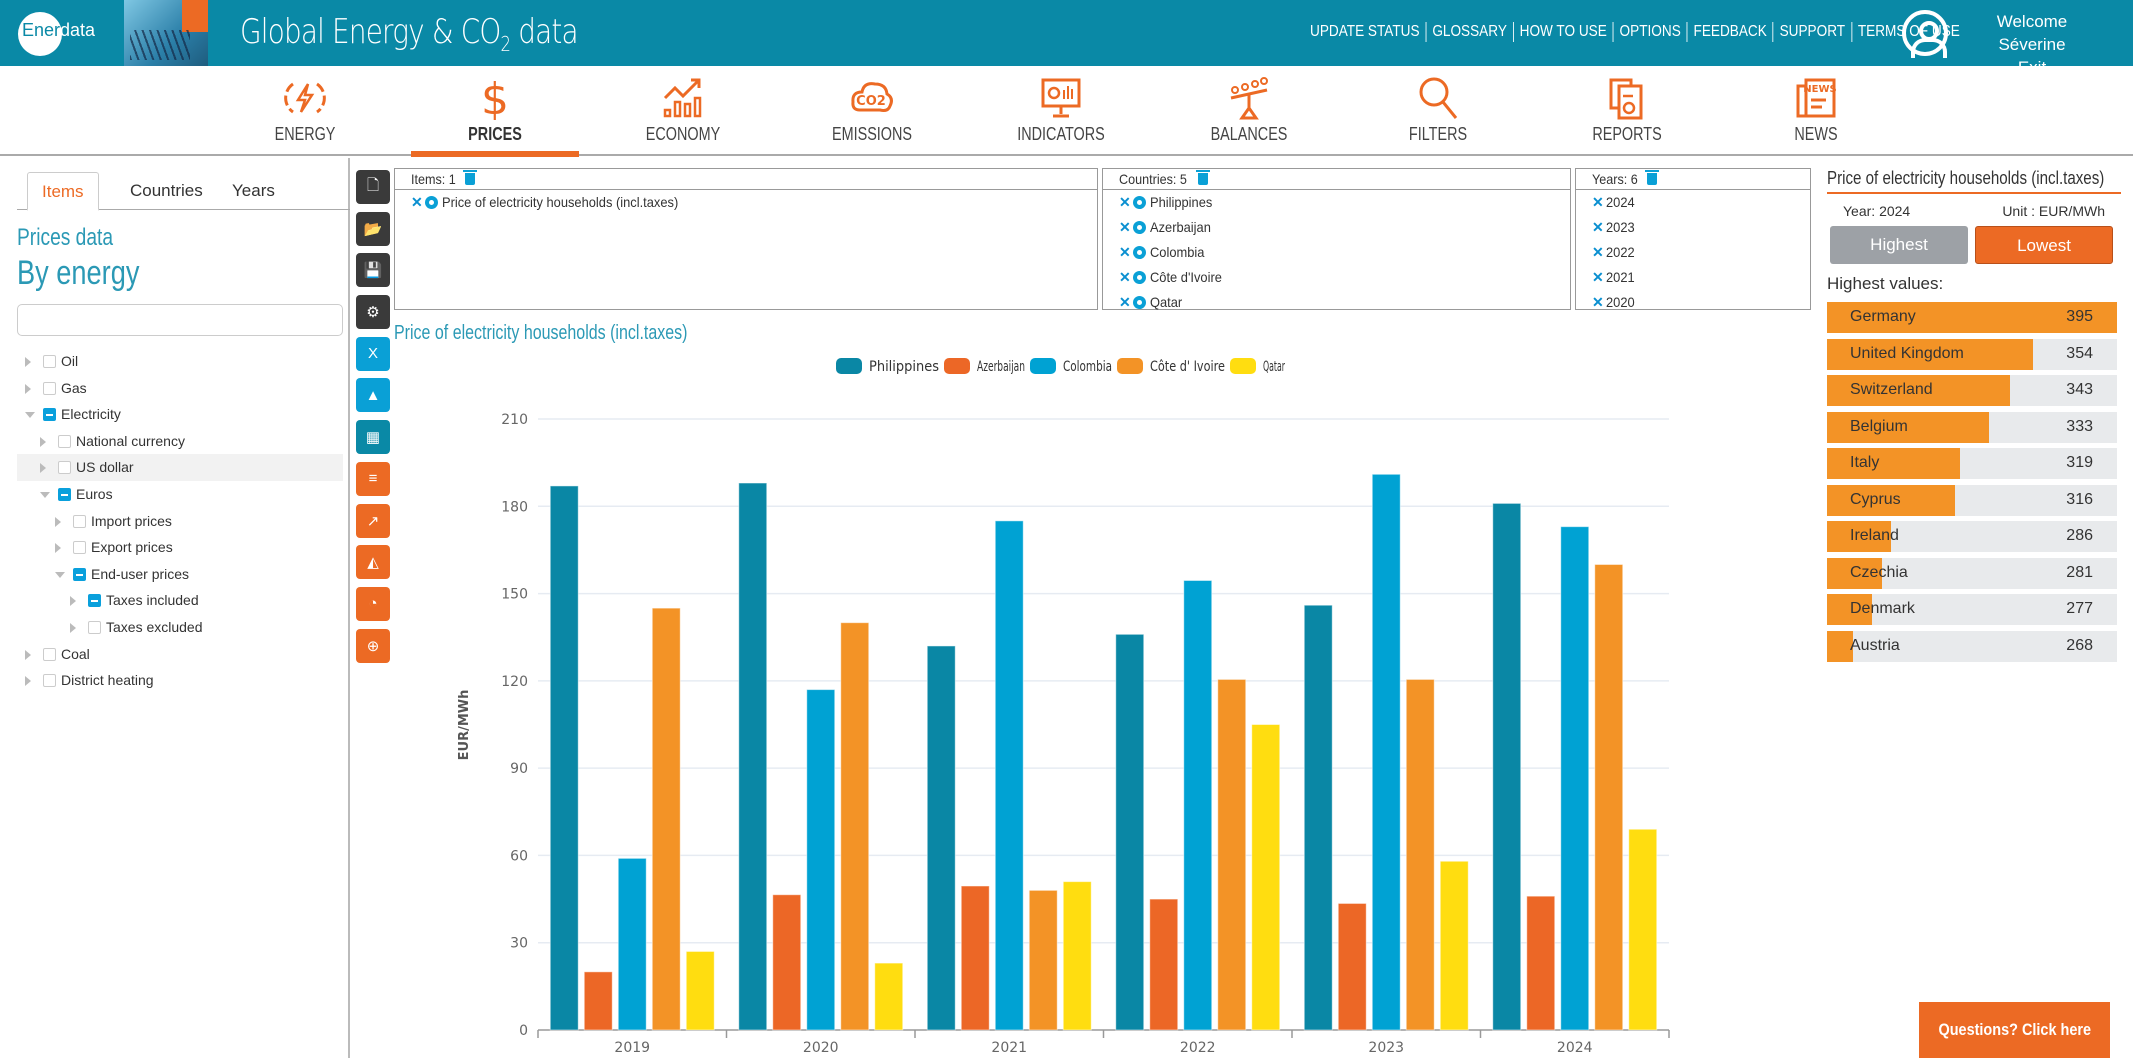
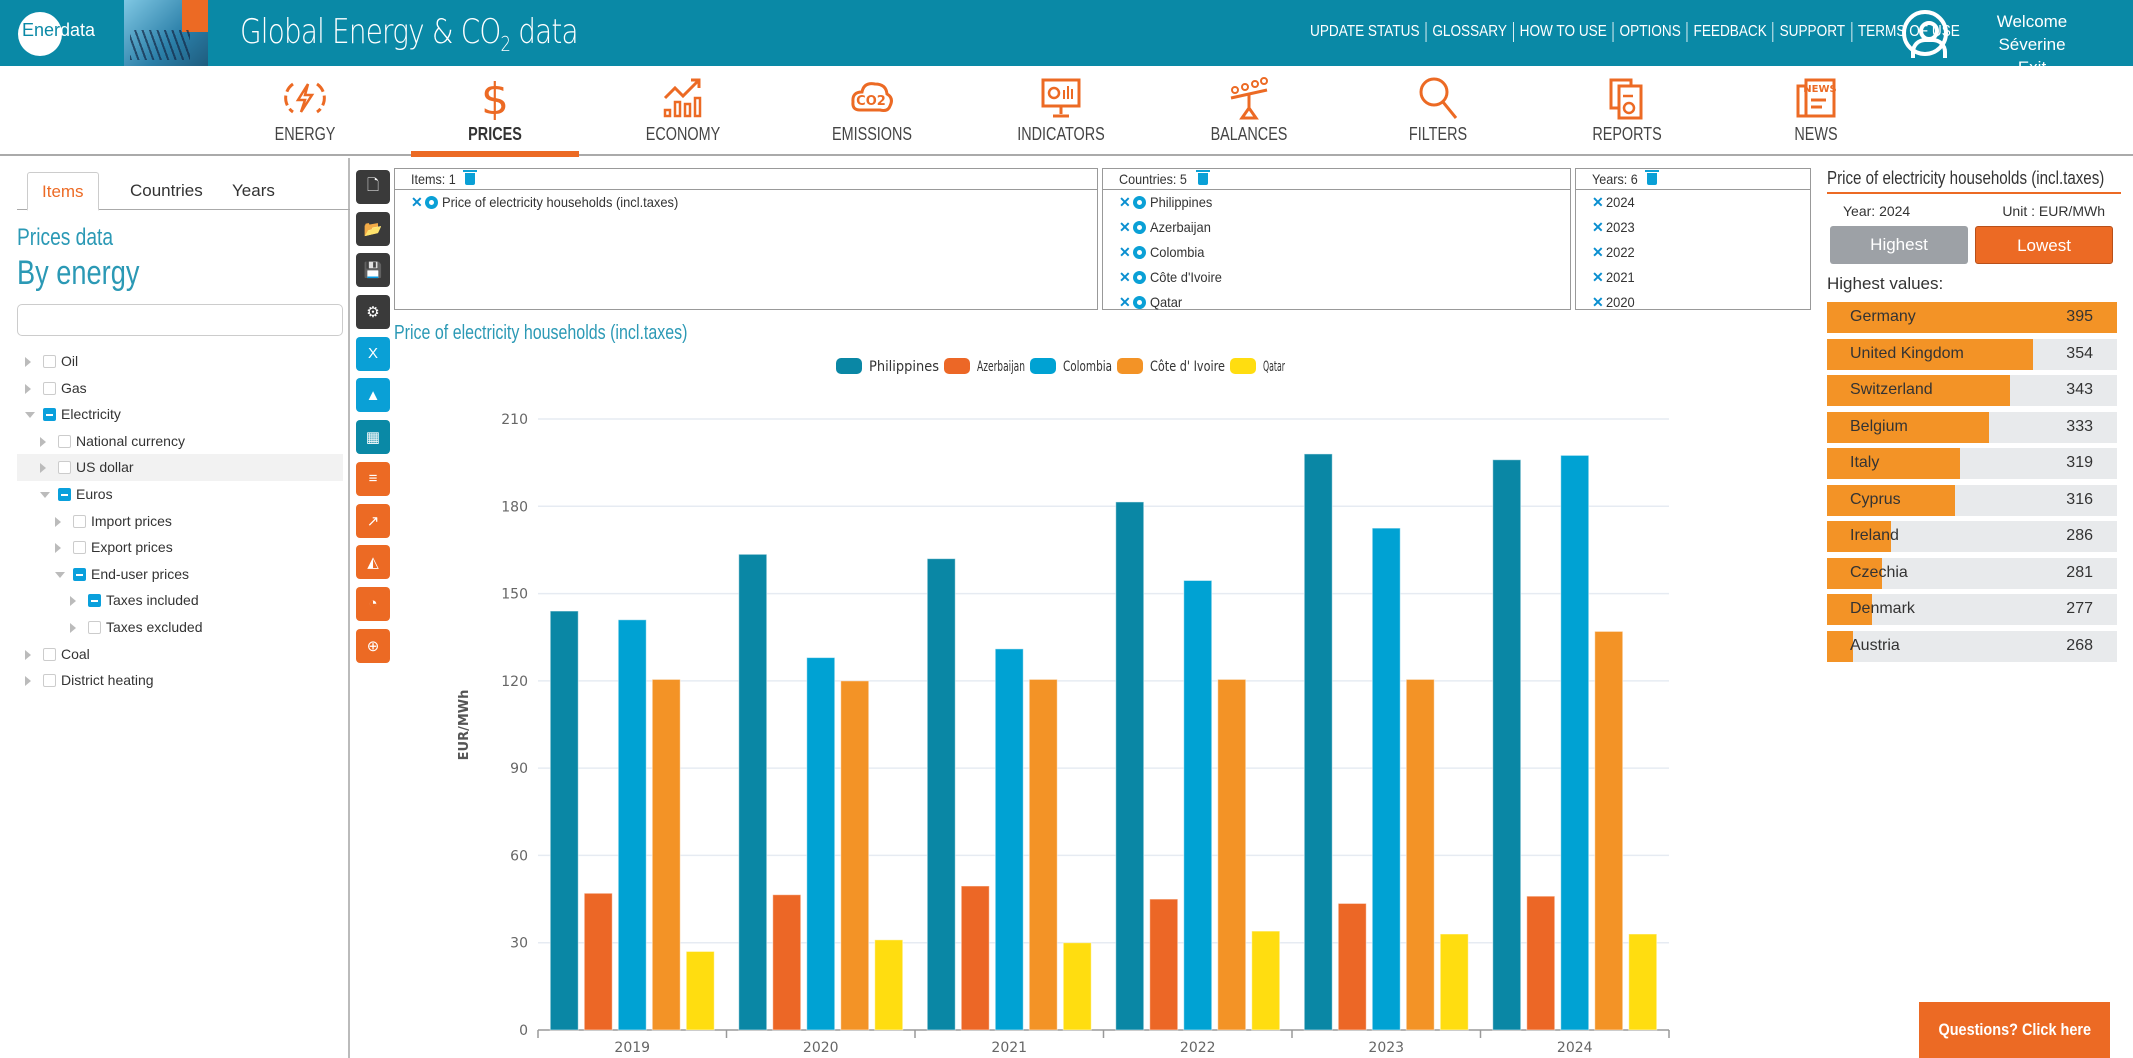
Philippines/2019: 187 -> 144
Azerbaijan/2019: 20 -> 47
Colombia/2019: 59 -> 141
Côte d' Ivoire/2019: 145 -> 120
Philippines/2020: 188 -> 164
Colombia/2020: 117 -> 128
Côte d' Ivoire/2020: 140 -> 120
Qatar/2020: 23 -> 31
Philippines/2021: 132 -> 162
Colombia/2021: 175 -> 131
Côte d' Ivoire/2021: 48 -> 120
Qatar/2021: 51 -> 30
Philippines/2022: 136 -> 182
Qatar/2022: 105 -> 34
Philippines/2023: 146 -> 198
Colombia/2023: 191 -> 172
Qatar/2023: 58 -> 33
Philippines/2024: 181 -> 196
Colombia/2024: 173 -> 198
Côte d' Ivoire/2024: 160 -> 137
Qatar/2024: 69 -> 33
